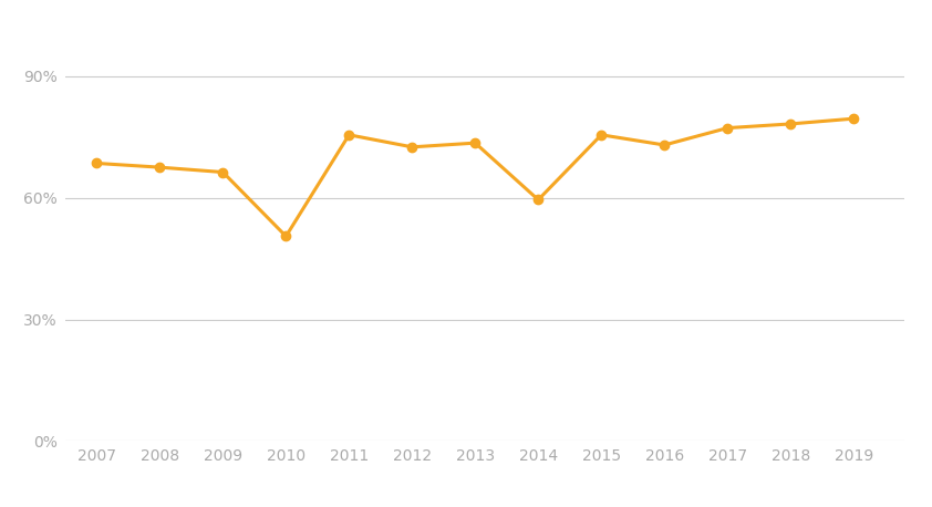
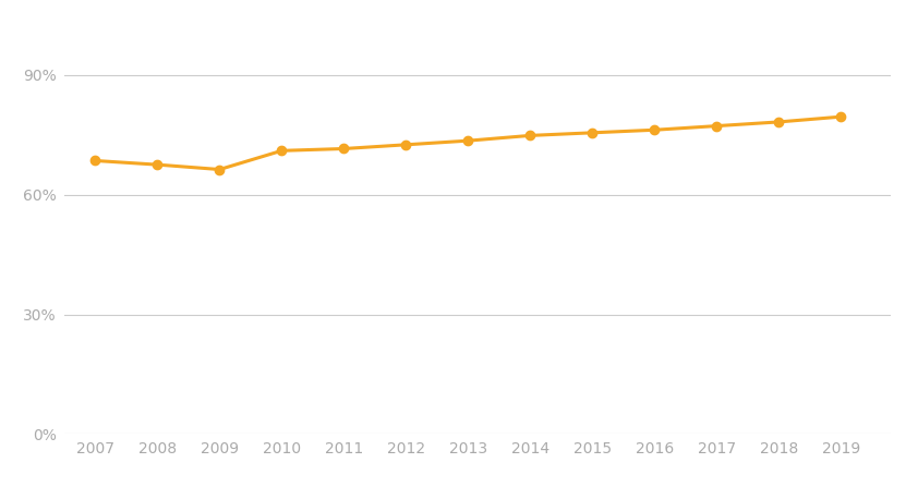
2010: 50.5% -> 71.0%
2011: 75.5% -> 71.5%
2014: 59.5% -> 74.8%
2016: 73.0% -> 76.2%
